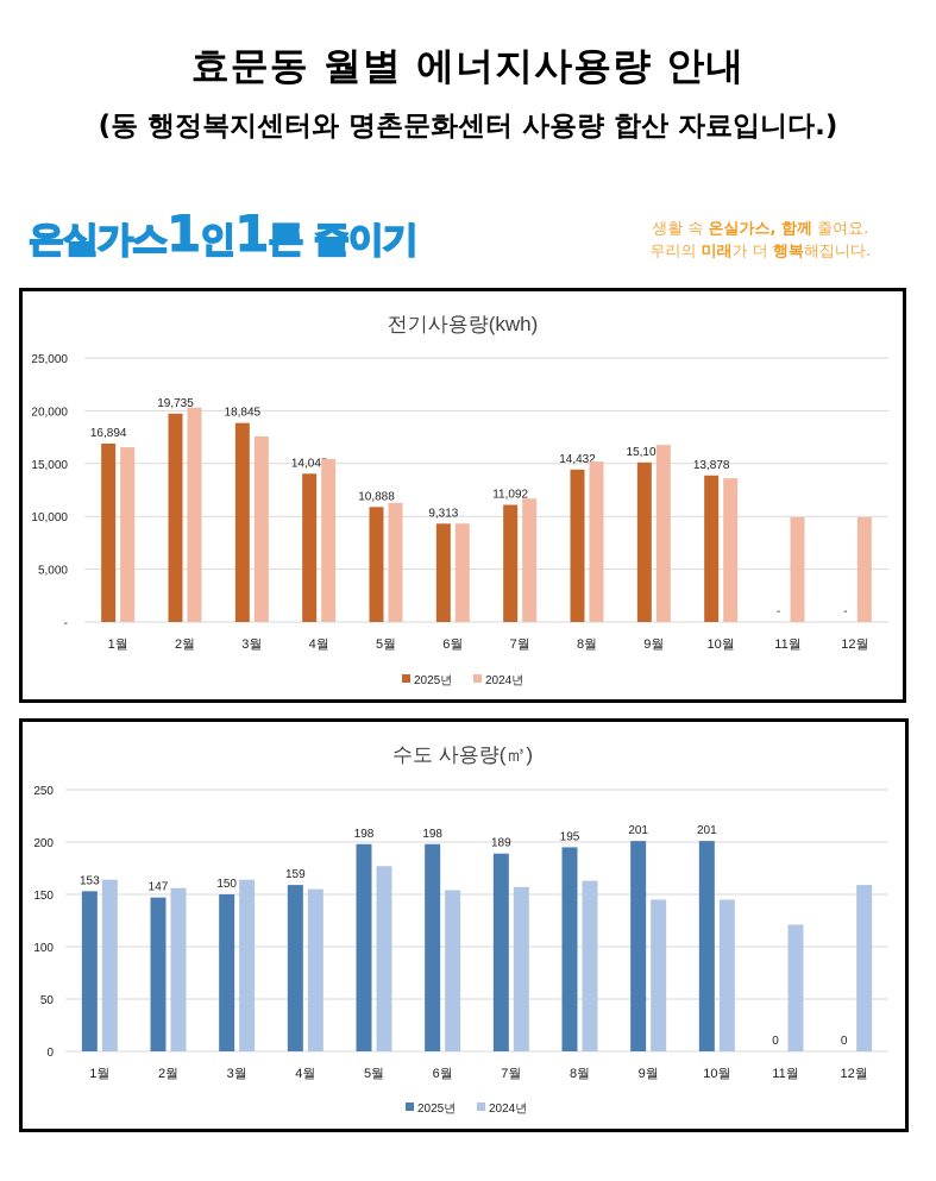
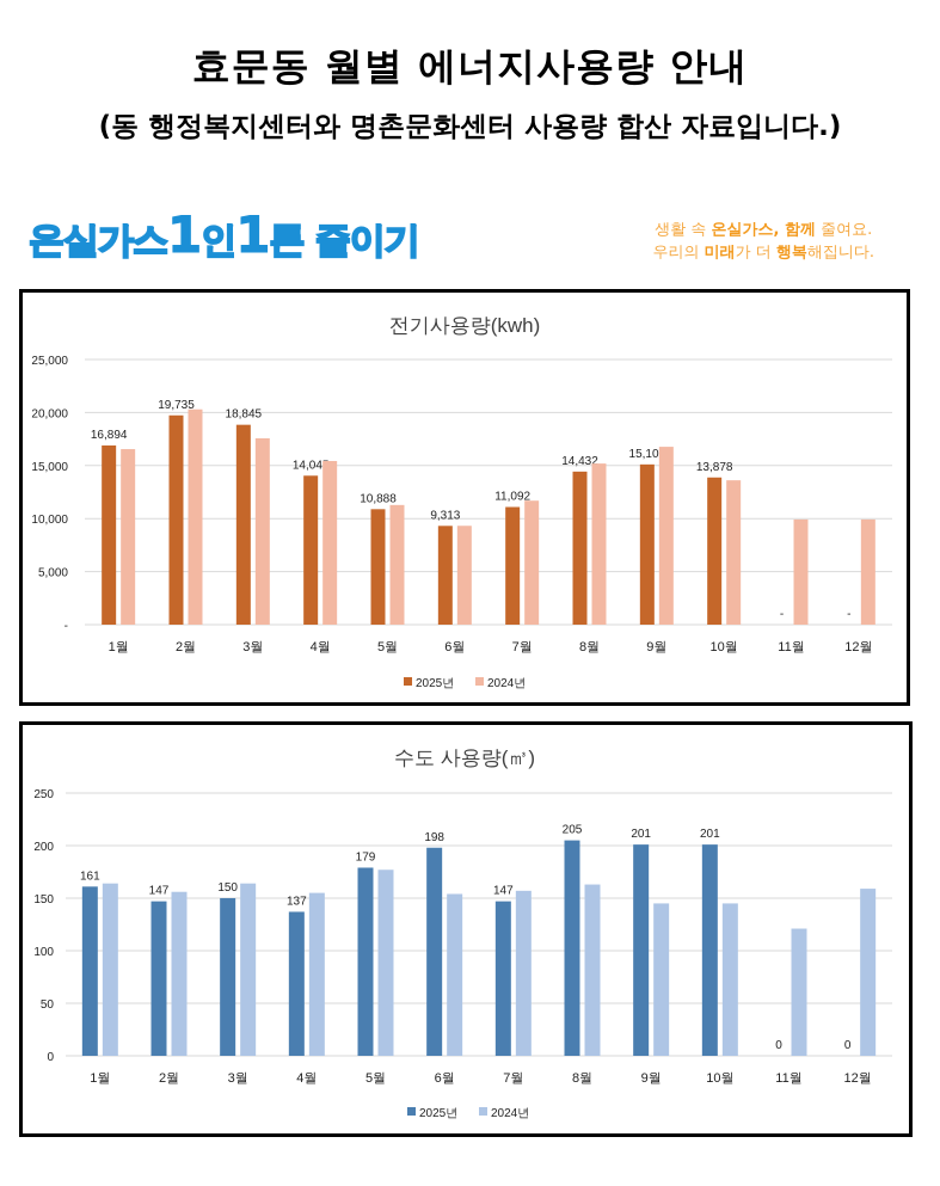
수도 사용량(㎥)/2025년/1월: 153 -> 161
수도 사용량(㎥)/2025년/4월: 159 -> 137
수도 사용량(㎥)/2025년/5월: 198 -> 179
수도 사용량(㎥)/2025년/7월: 189 -> 147
수도 사용량(㎥)/2025년/8월: 195 -> 205
